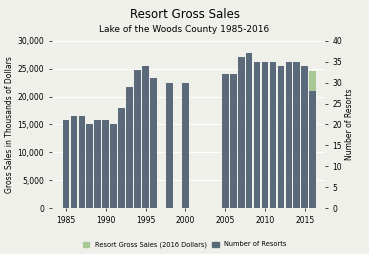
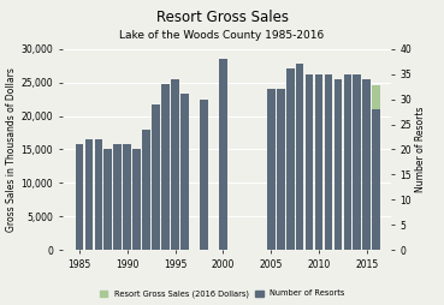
Number of Resorts/2000: 30 -> 38
